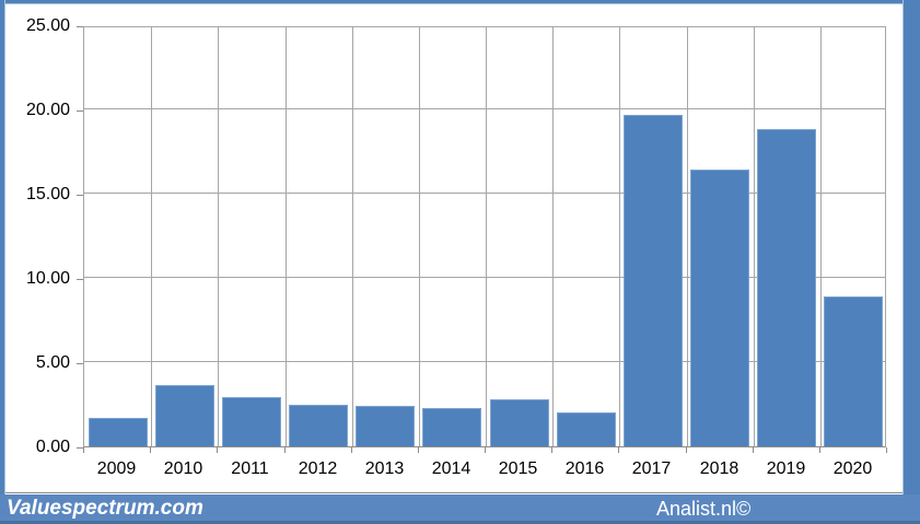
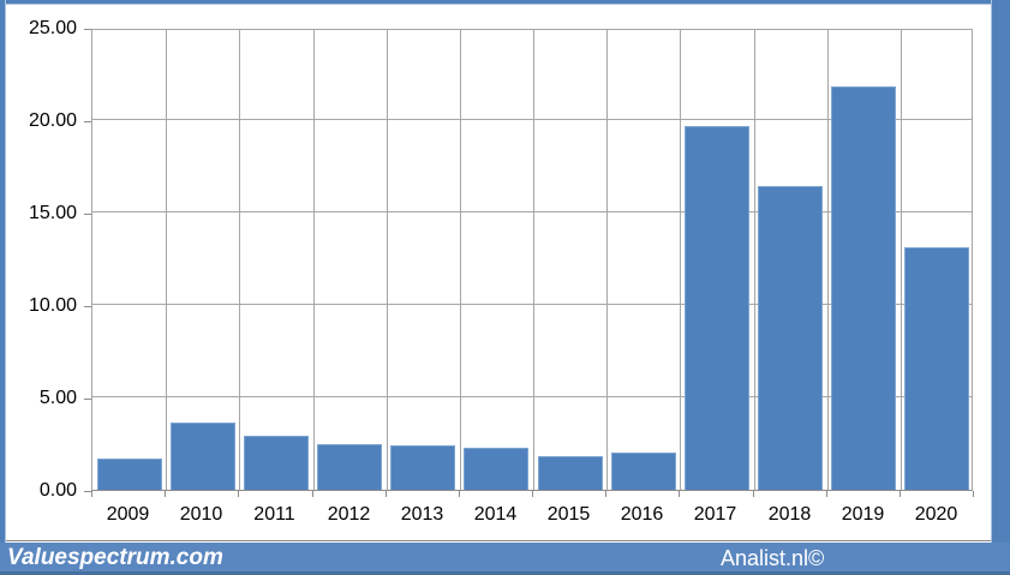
2015: 2.8 -> 1.8
2019: 18.9 -> 21.8
2020: 8.9 -> 13.1
